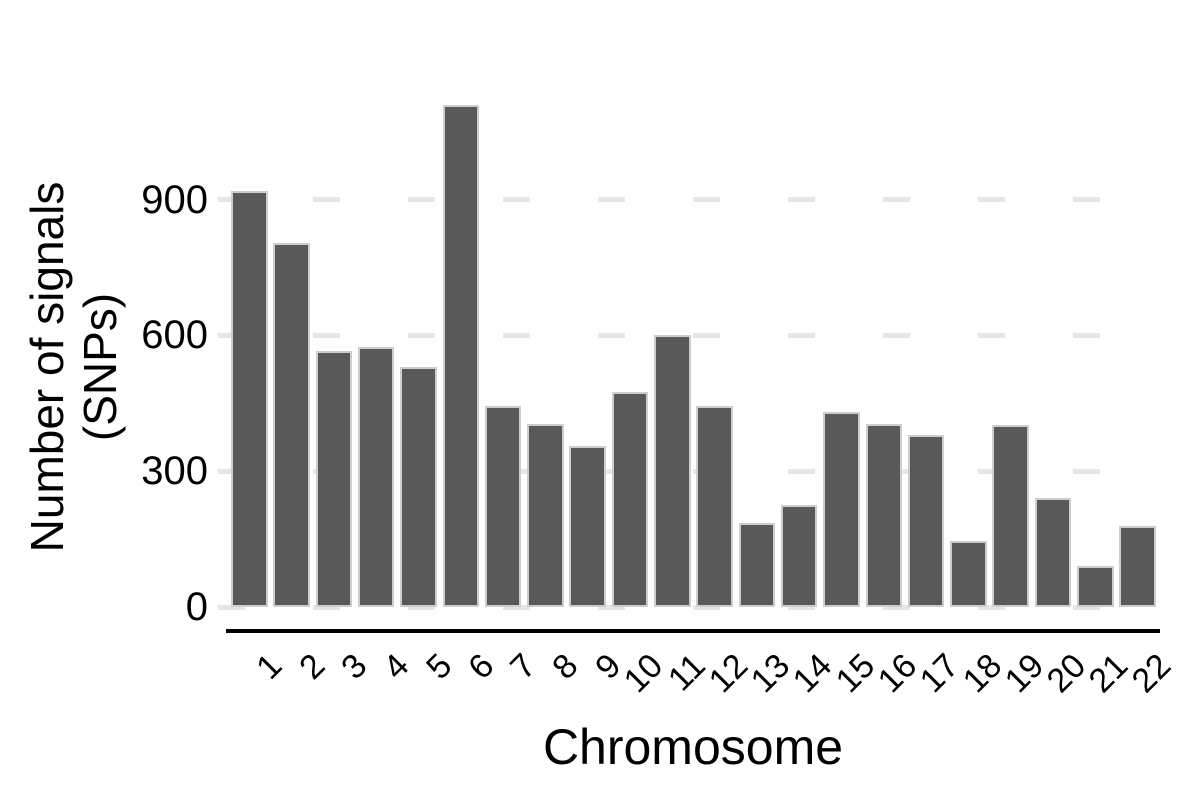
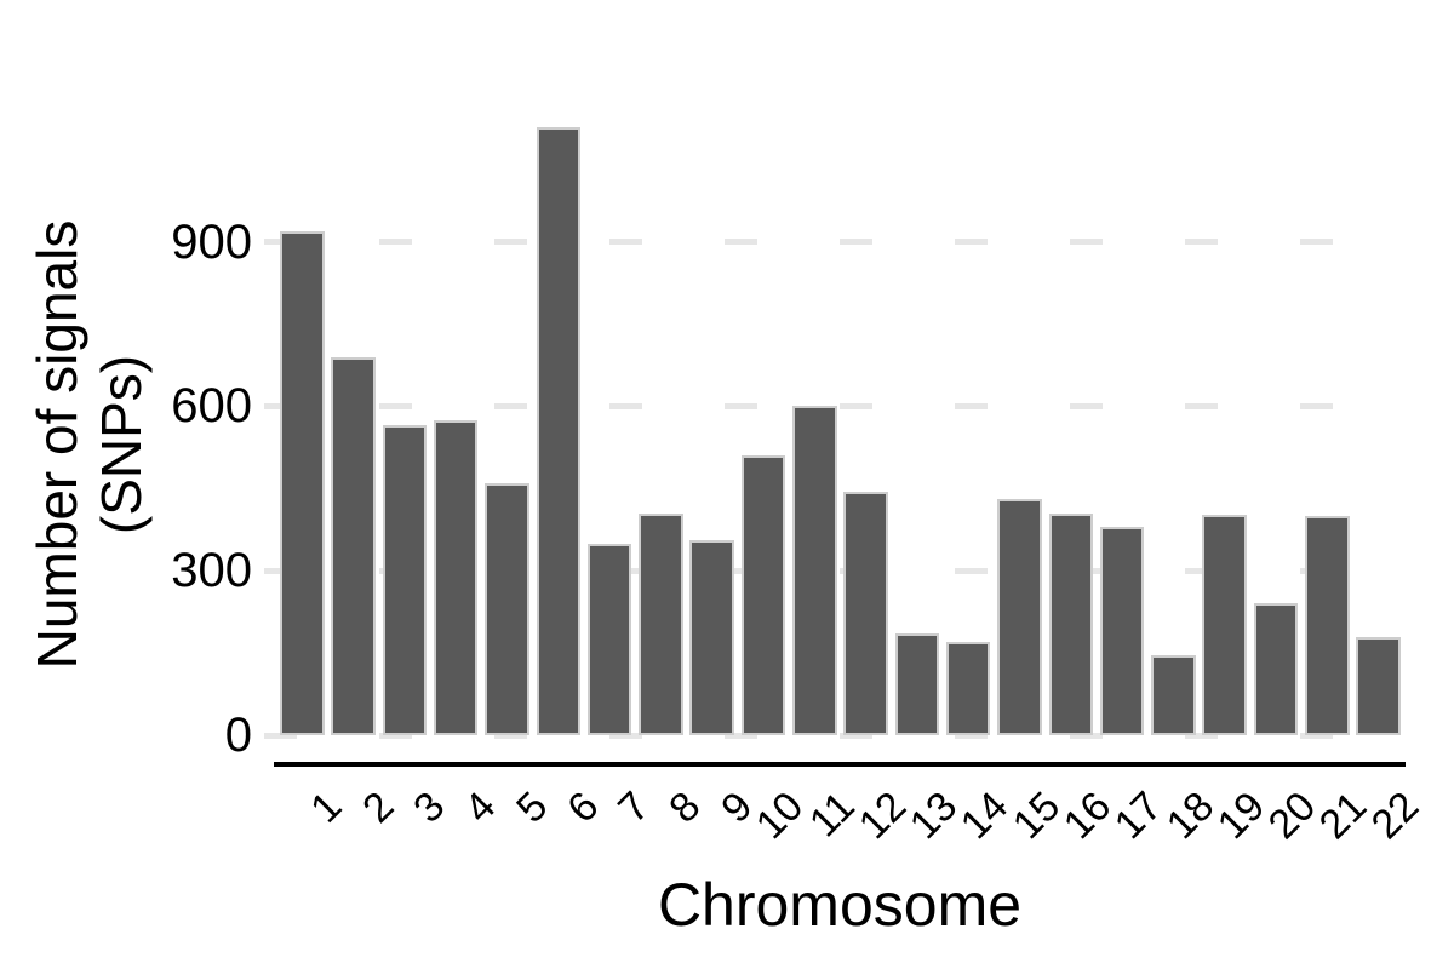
2: 800 -> 690
5: 530 -> 460
7: 440 -> 350
10: 480 -> 510
14: 220 -> 170
21: 90 -> 400
